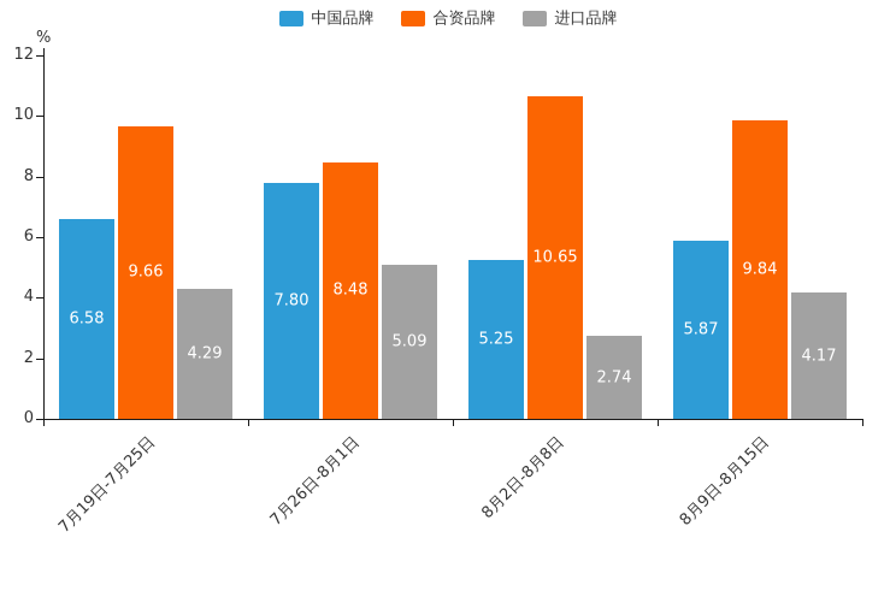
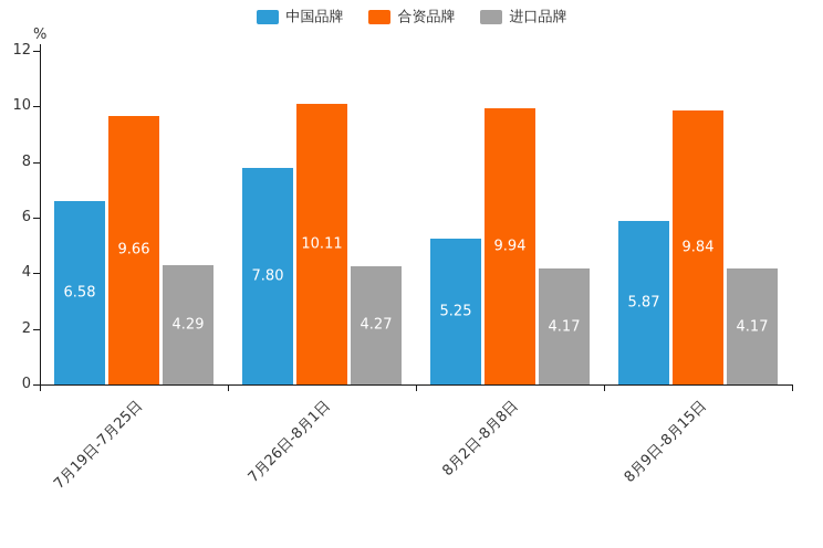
合资品牌/7月26日-8月1日: 8.48 -> 10.11
进口品牌/7月26日-8月1日: 5.09 -> 4.27
合资品牌/8月2日-8月8日: 10.65 -> 9.94
进口品牌/8月2日-8月8日: 2.74 -> 4.17
